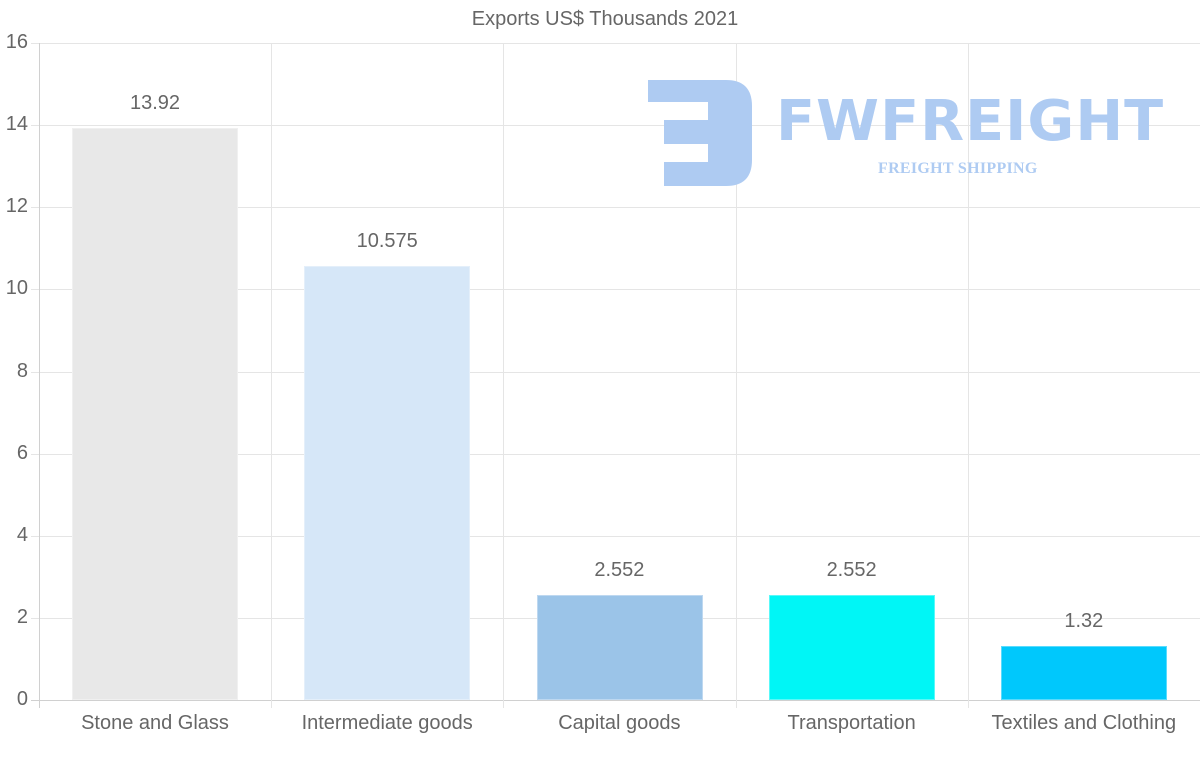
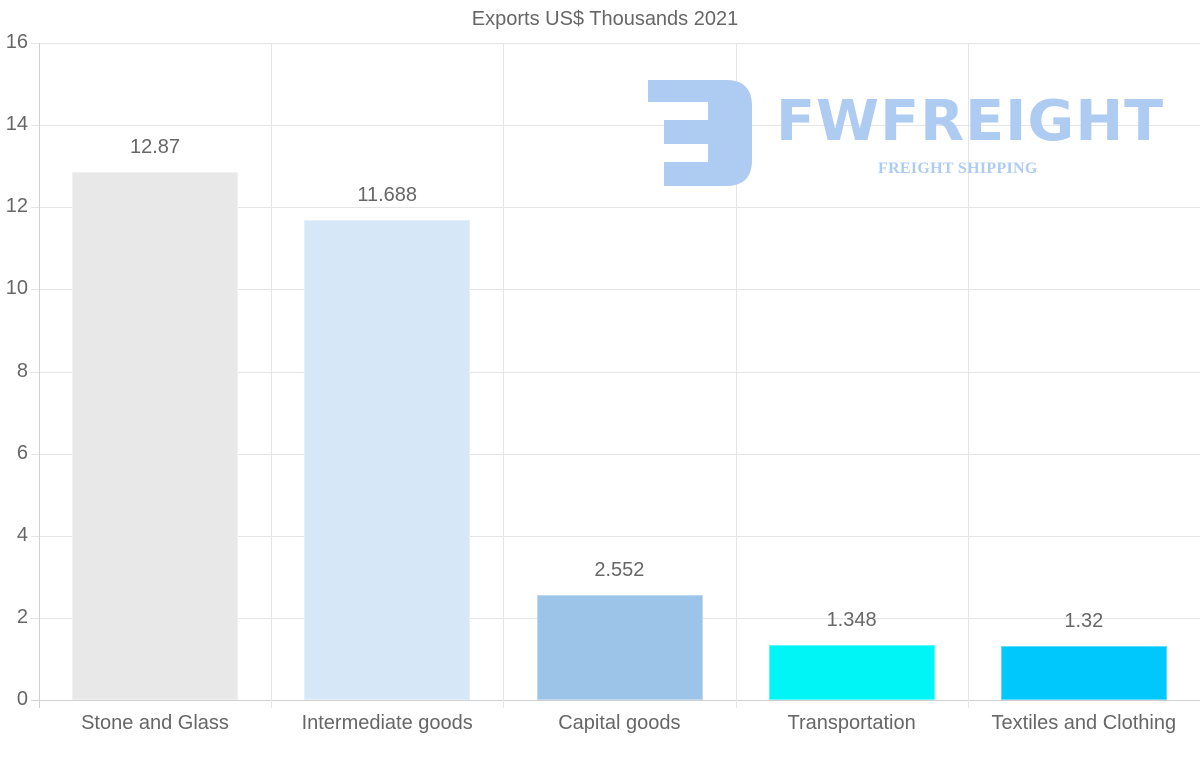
Stone and Glass: 13.92 -> 12.87
Intermediate goods: 10.575 -> 11.688
Transportation: 2.552 -> 1.348
